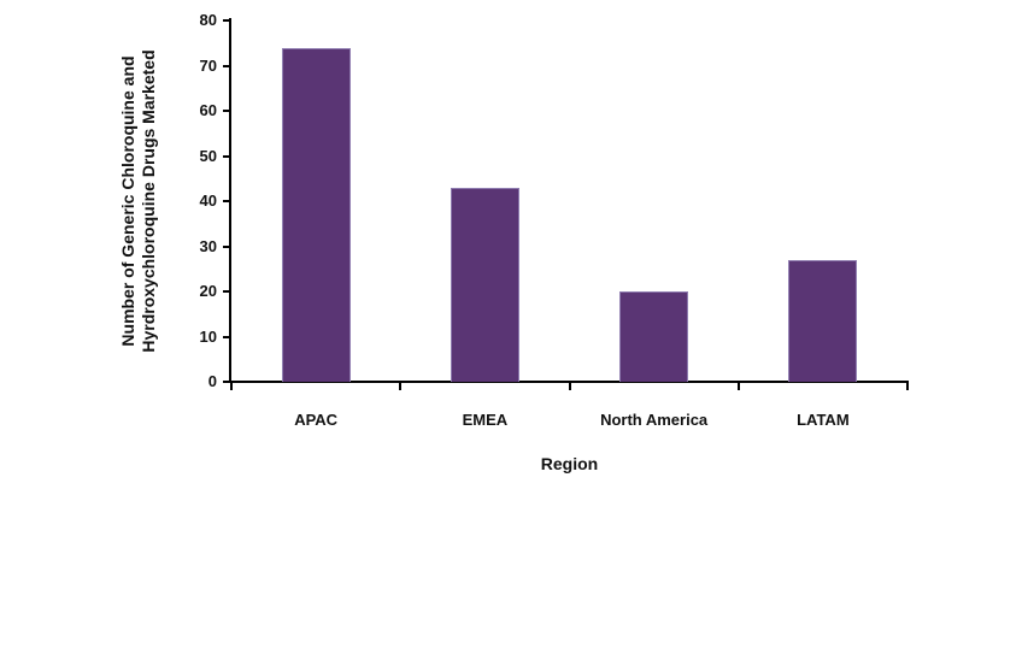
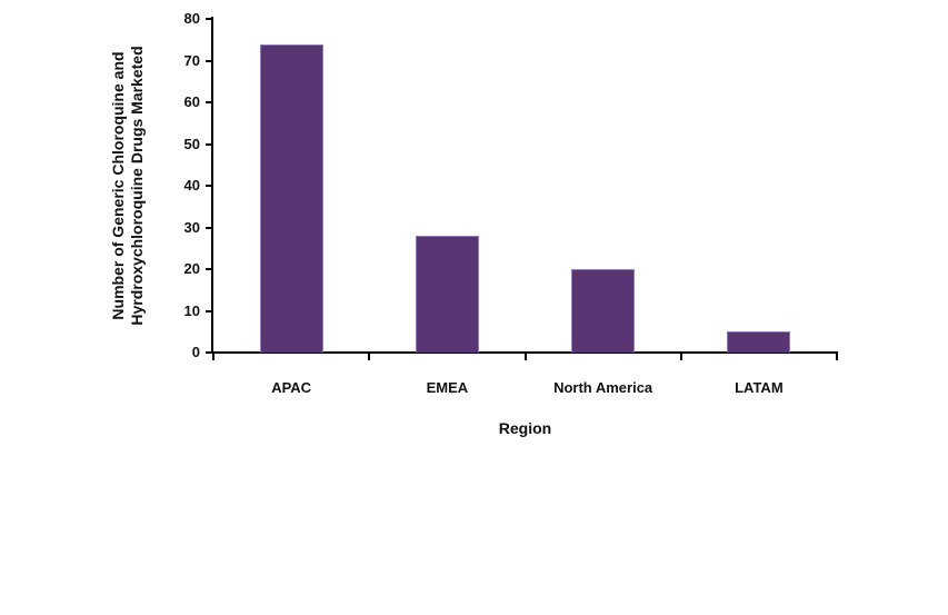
EMEA: 43 -> 28
LATAM: 27 -> 5
